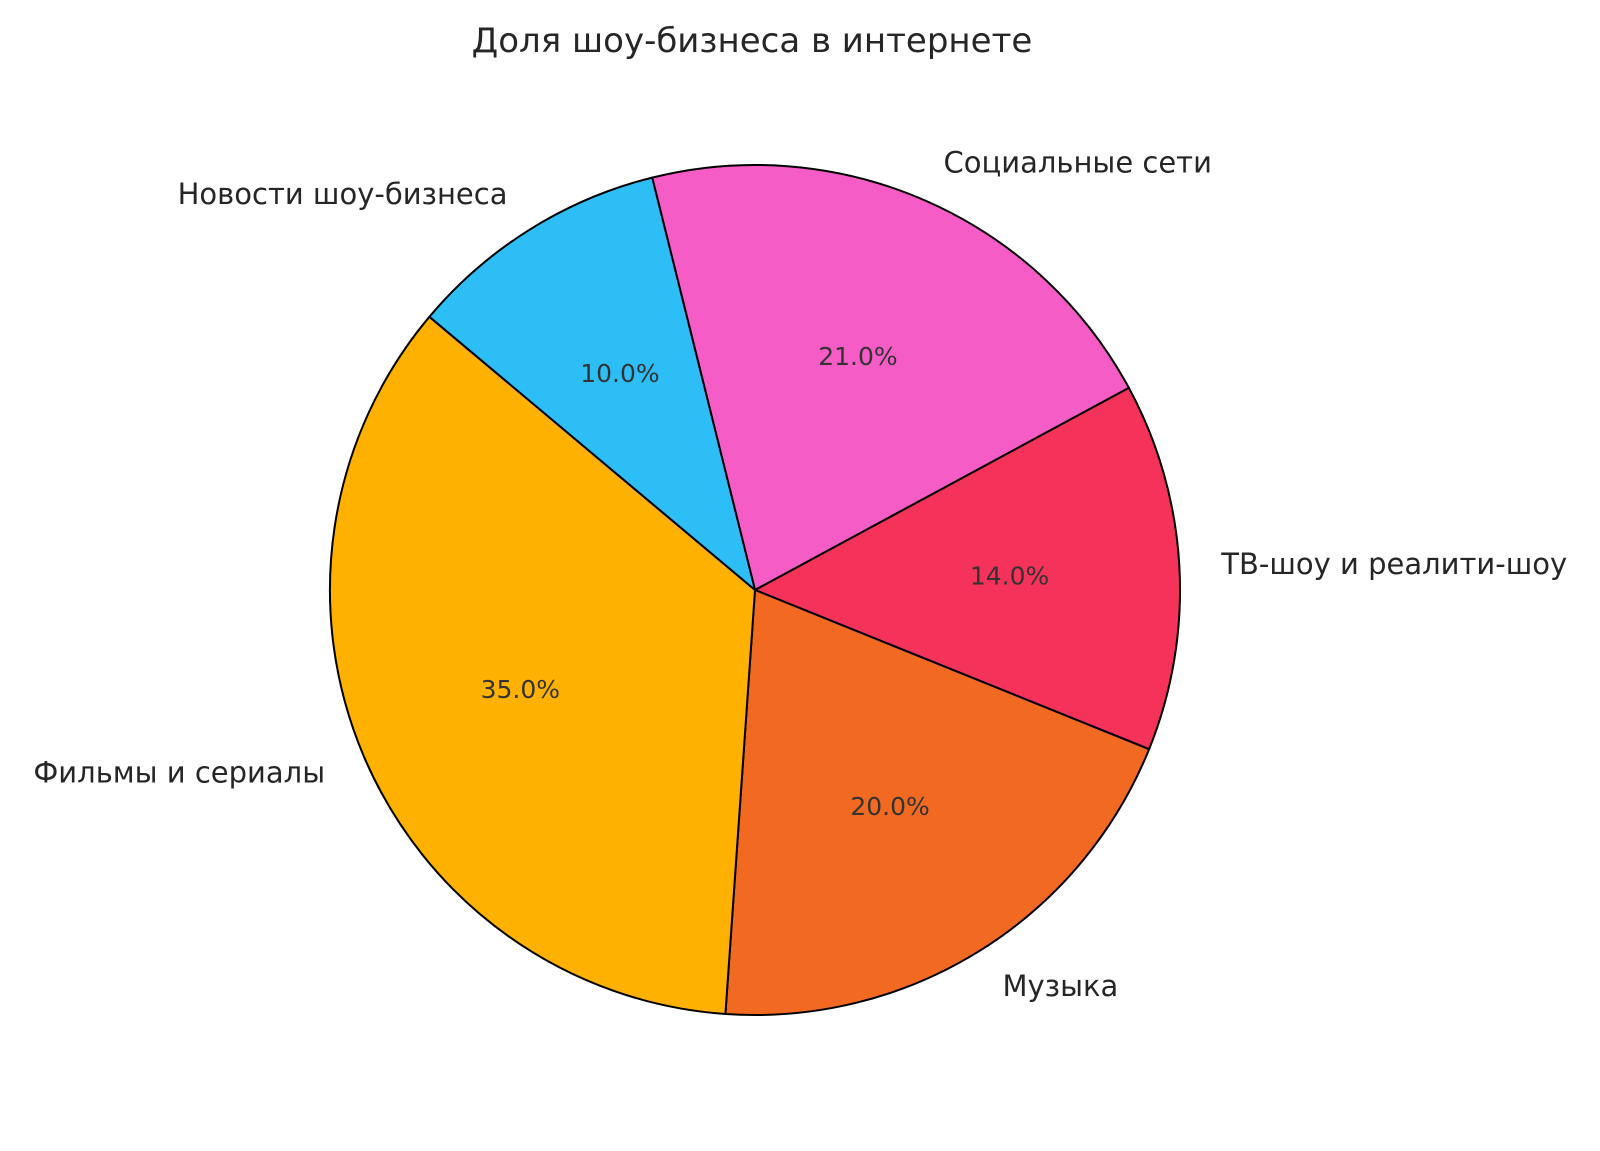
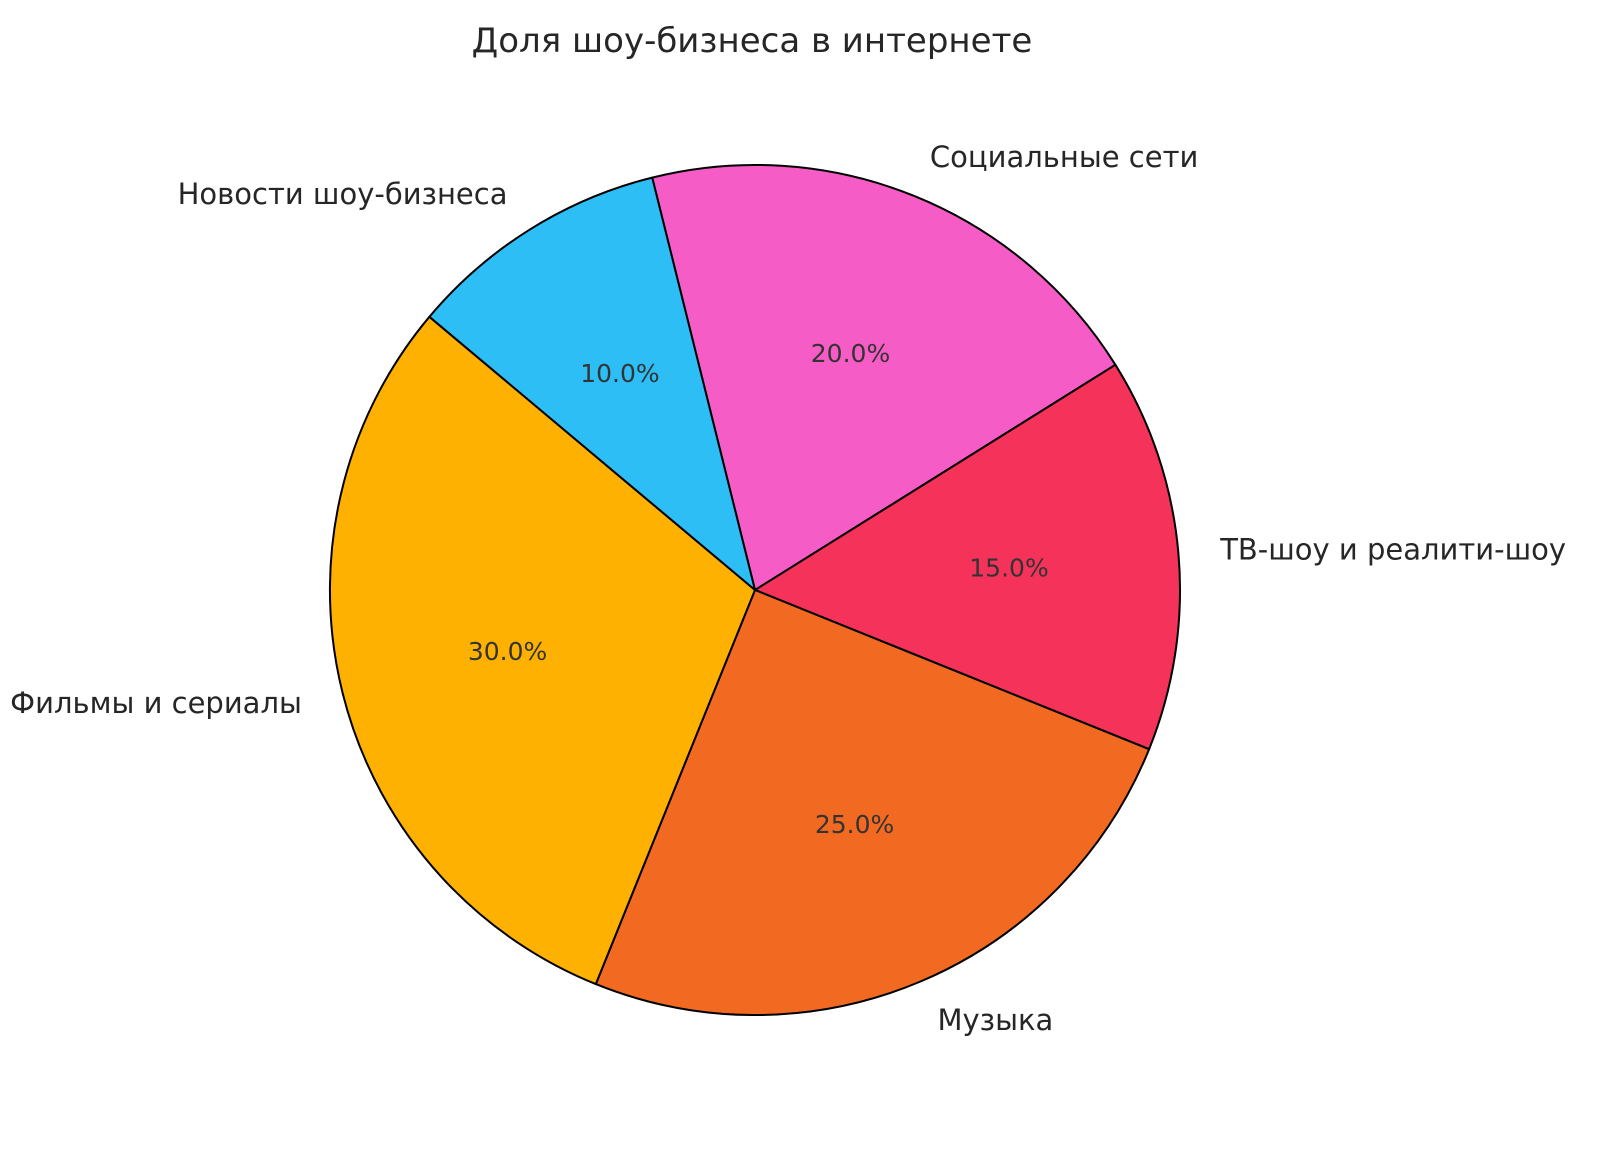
Социальные сети: 21.0% -> 20.0%
ТВ-шоу и реалити-шоу: 14.0% -> 15.0%
Музыка: 20.0% -> 25.0%
Фильмы и сериалы: 35.0% -> 30.0%
